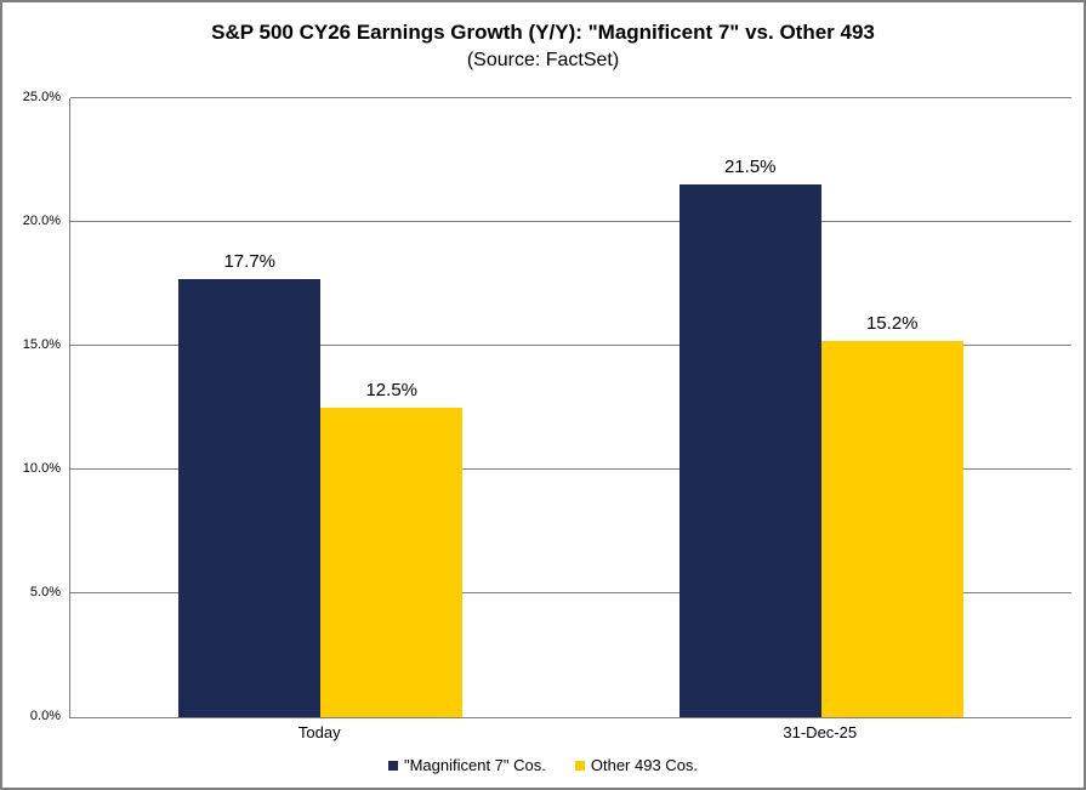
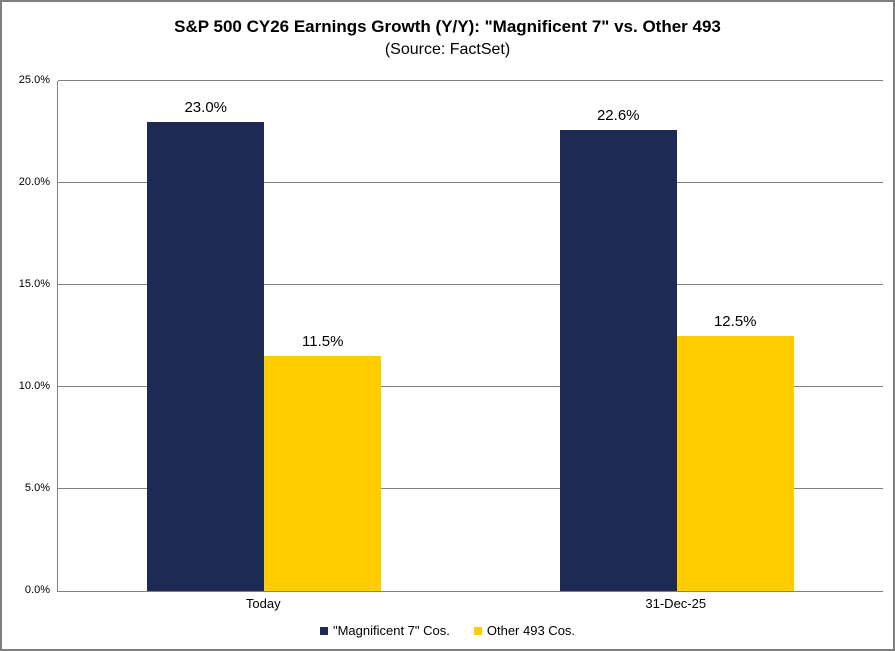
"Magnificent 7" Cos./Today: 17.7% -> 23.0%
Other 493 Cos./Today: 12.5% -> 11.5%
"Magnificent 7" Cos./31-Dec-25: 21.5% -> 22.6%
Other 493 Cos./31-Dec-25: 15.2% -> 12.5%
